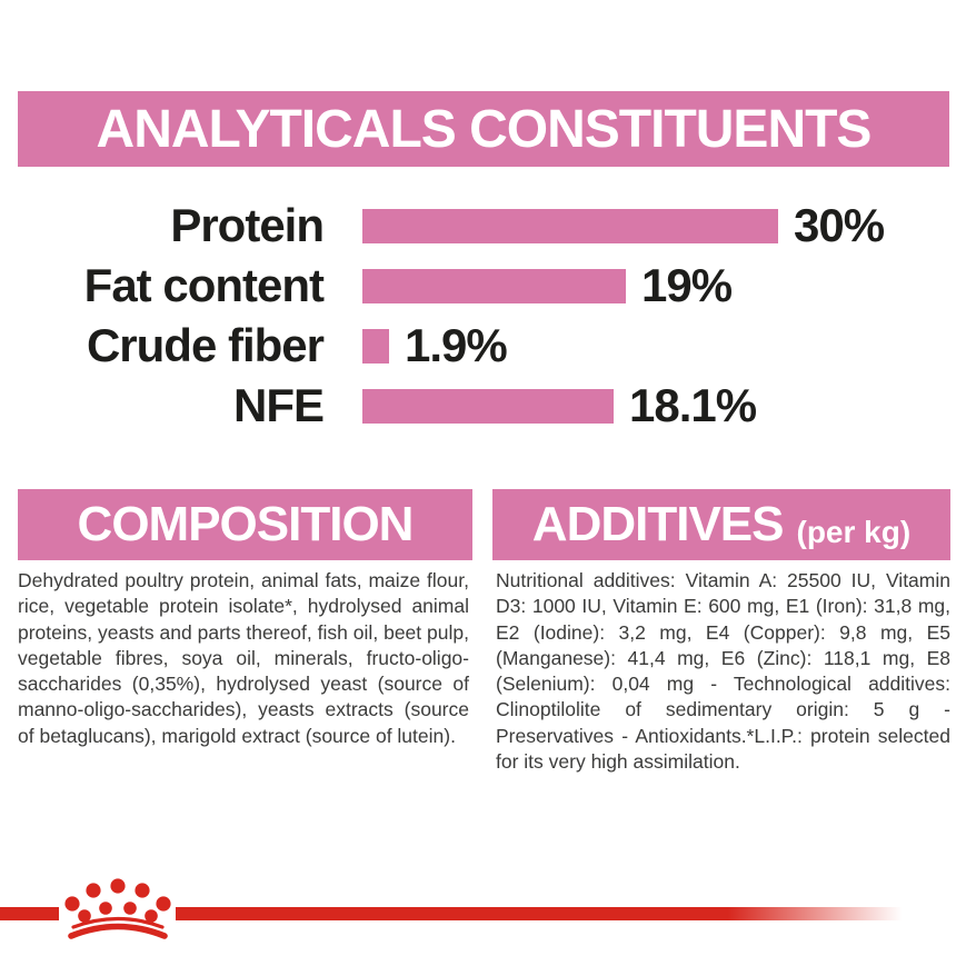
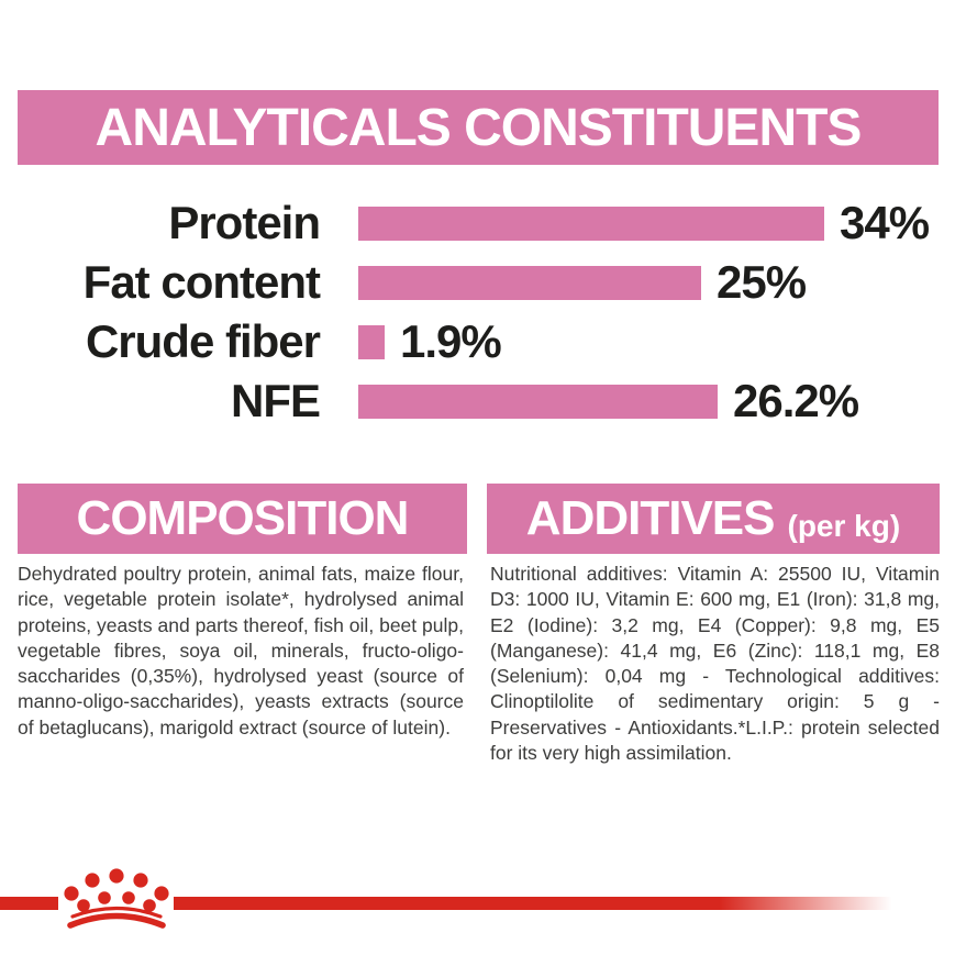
Protein: 30% -> 34%
Fat content: 19% -> 25%
NFE: 18.1% -> 26.2%
